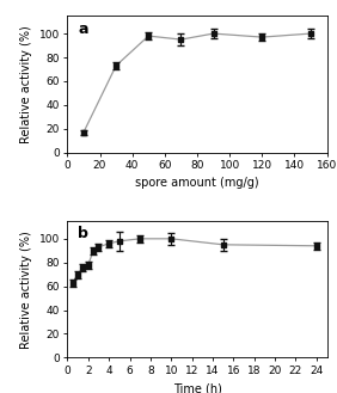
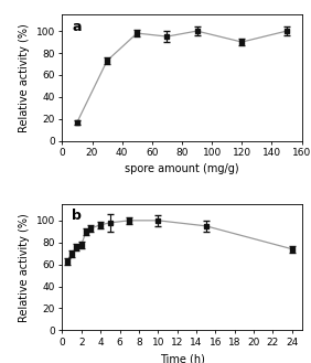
120: 97 -> 90
24: 94 -> 74
